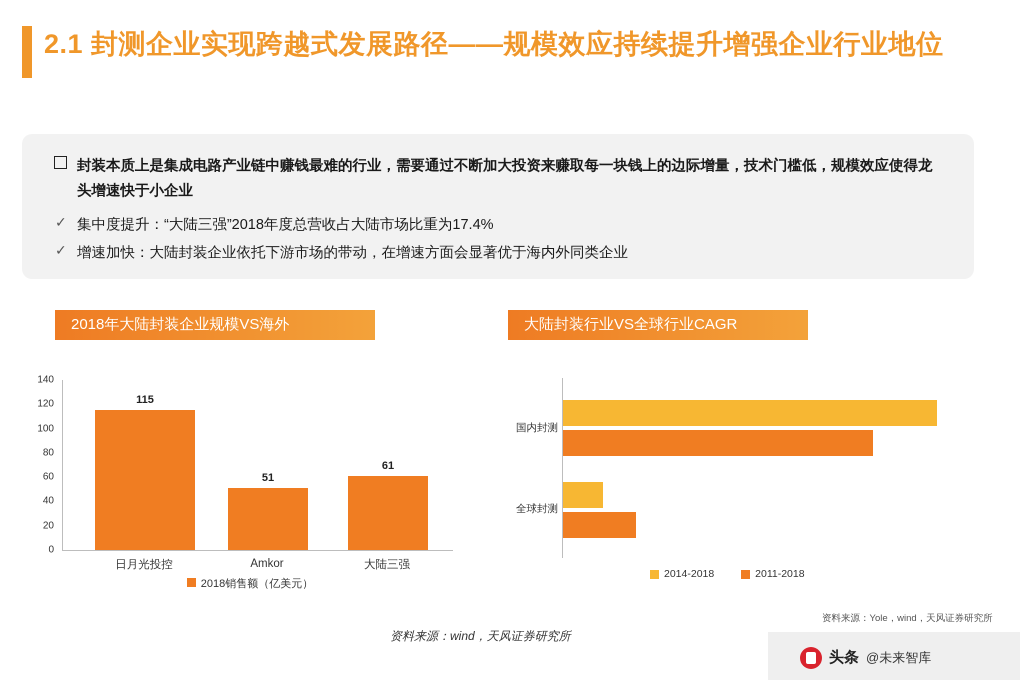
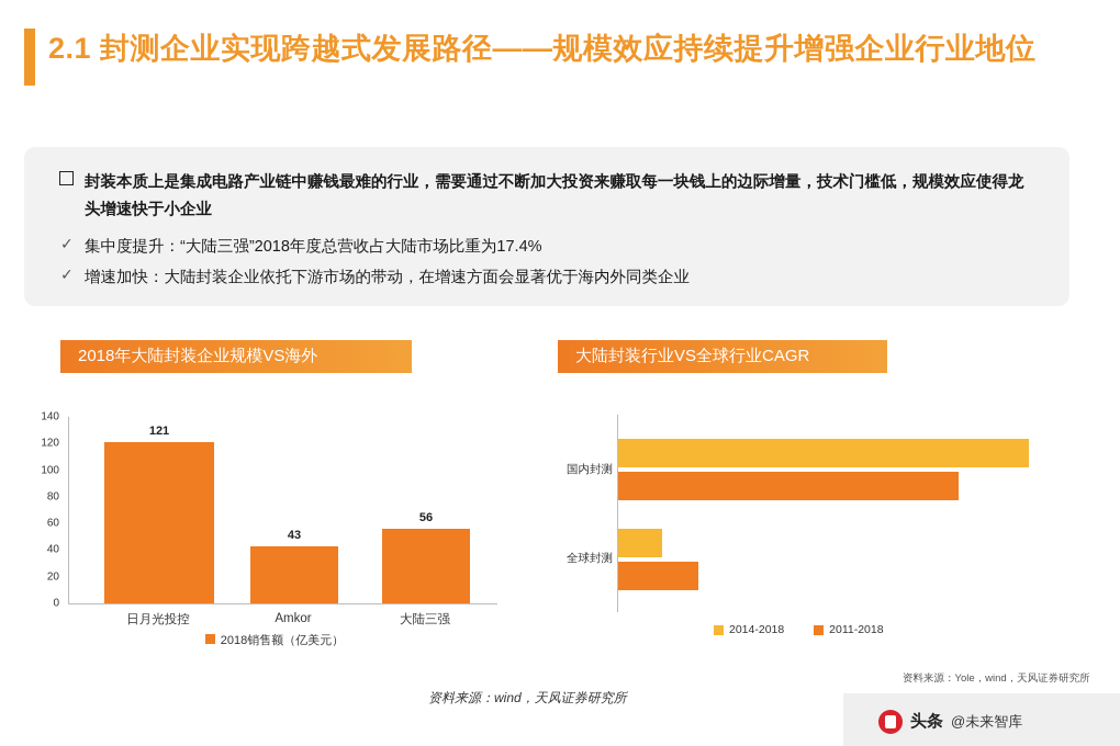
2018年大陆封装企业规模VS海外/日月光投控: 115 -> 121
2018年大陆封装企业规模VS海外/Amkor: 51 -> 43
2018年大陆封装企业规模VS海外/大陆三强: 61 -> 56
